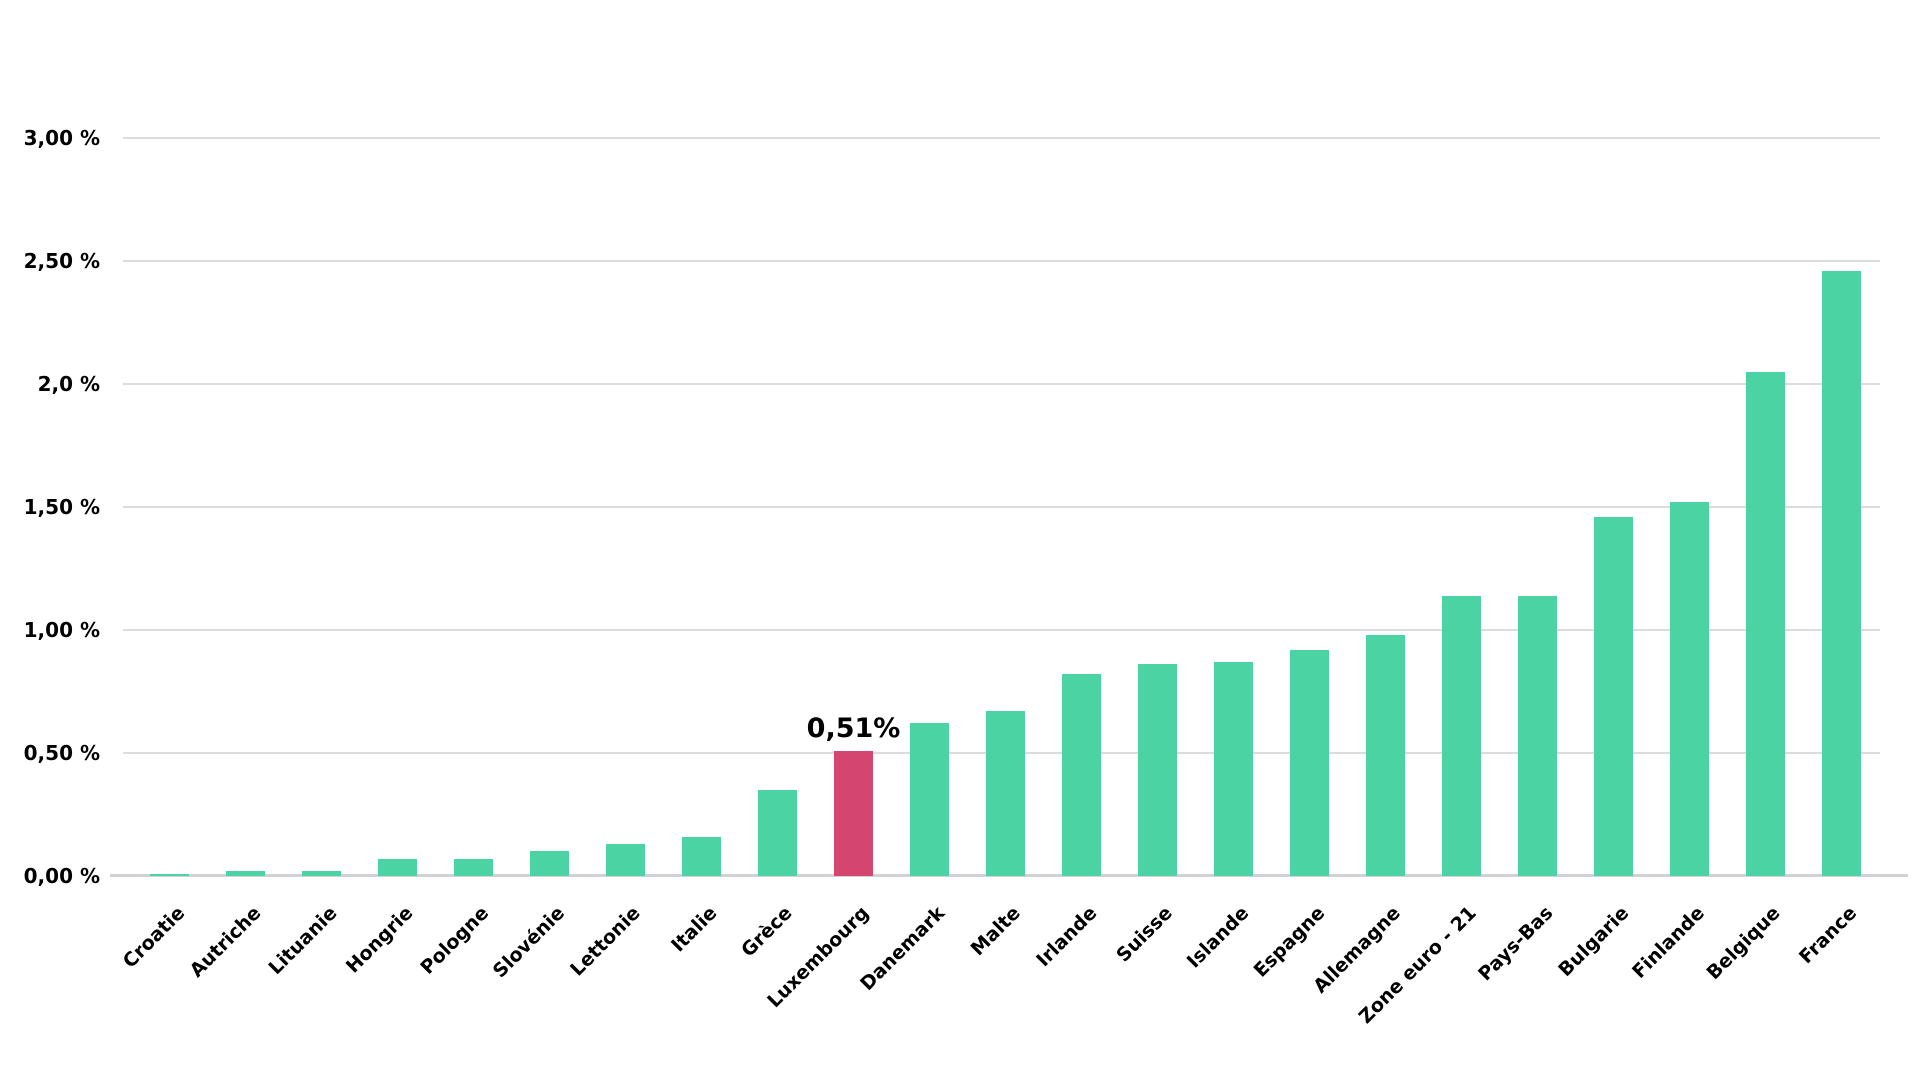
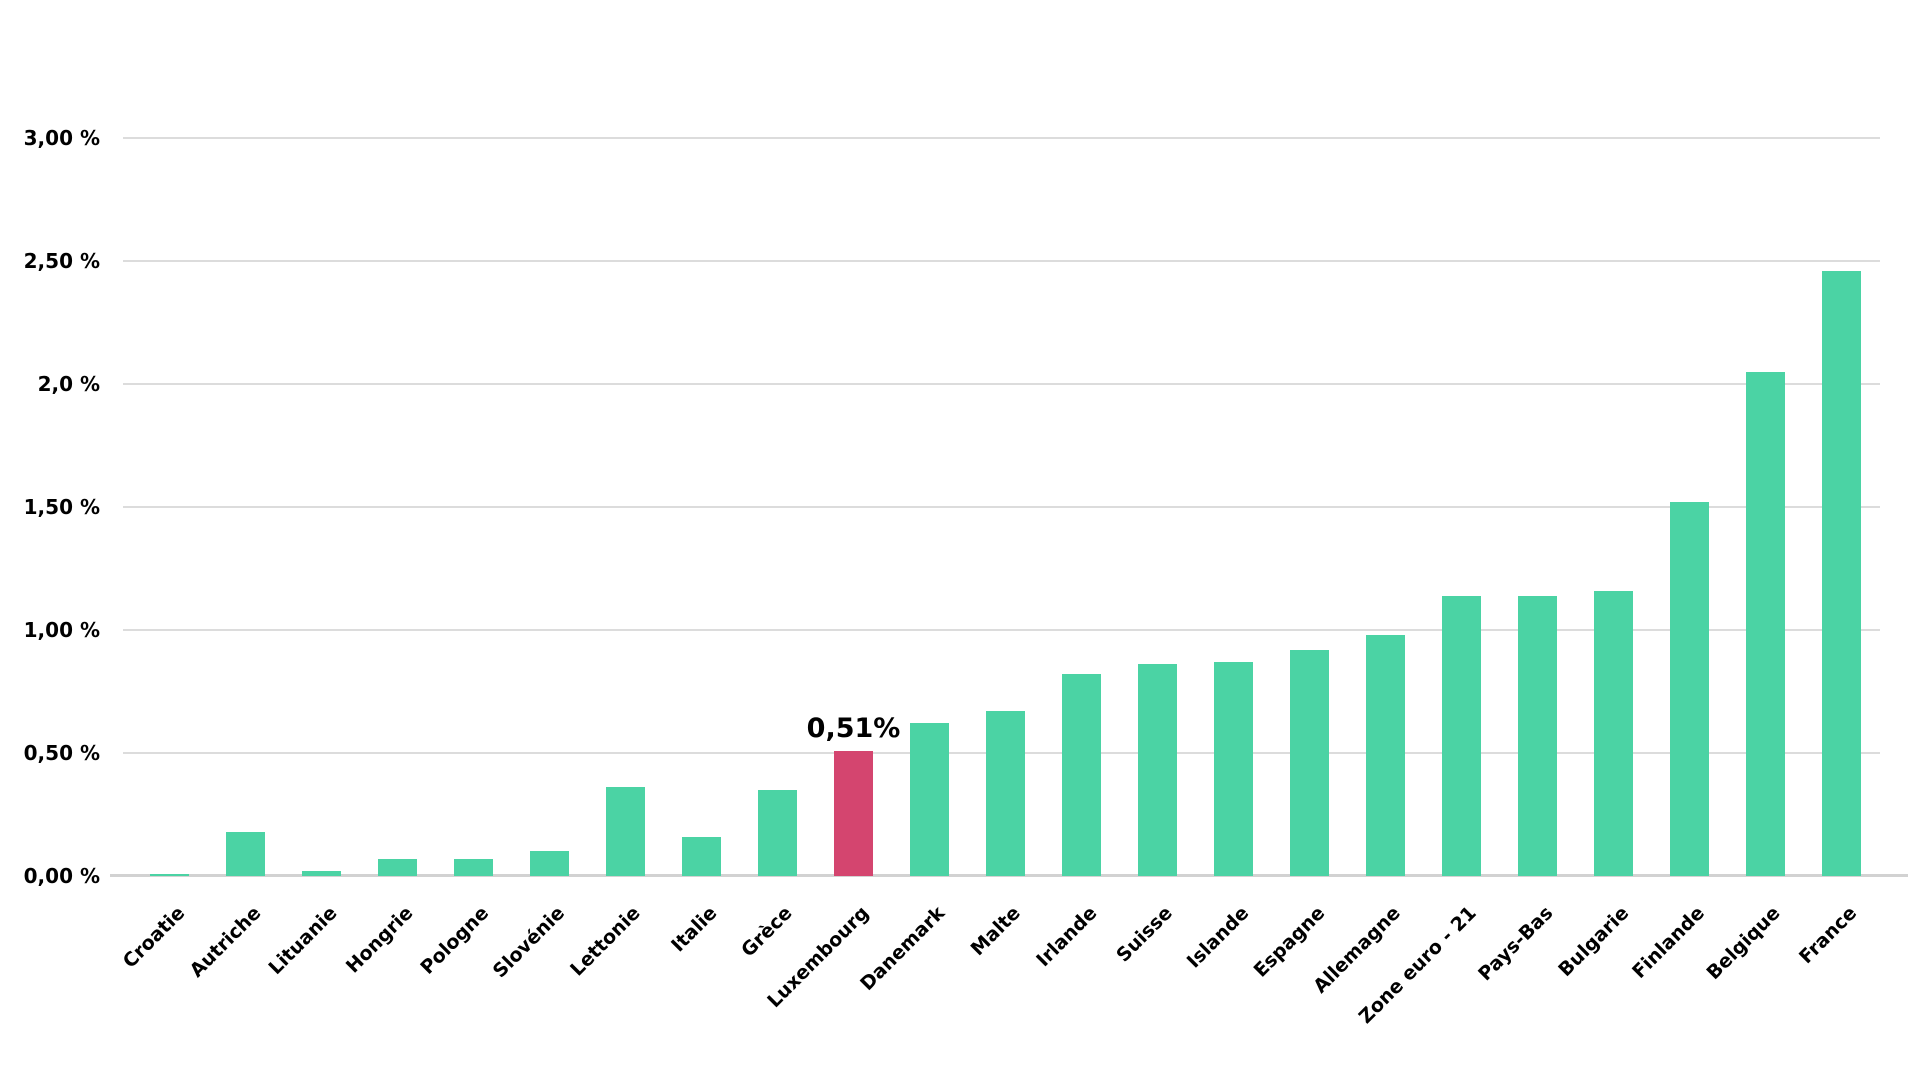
Autriche: 0,02% -> 0,18%
Lettonie: 0,13% -> 0,36%
Bulgarie: 1,46% -> 1,16%
